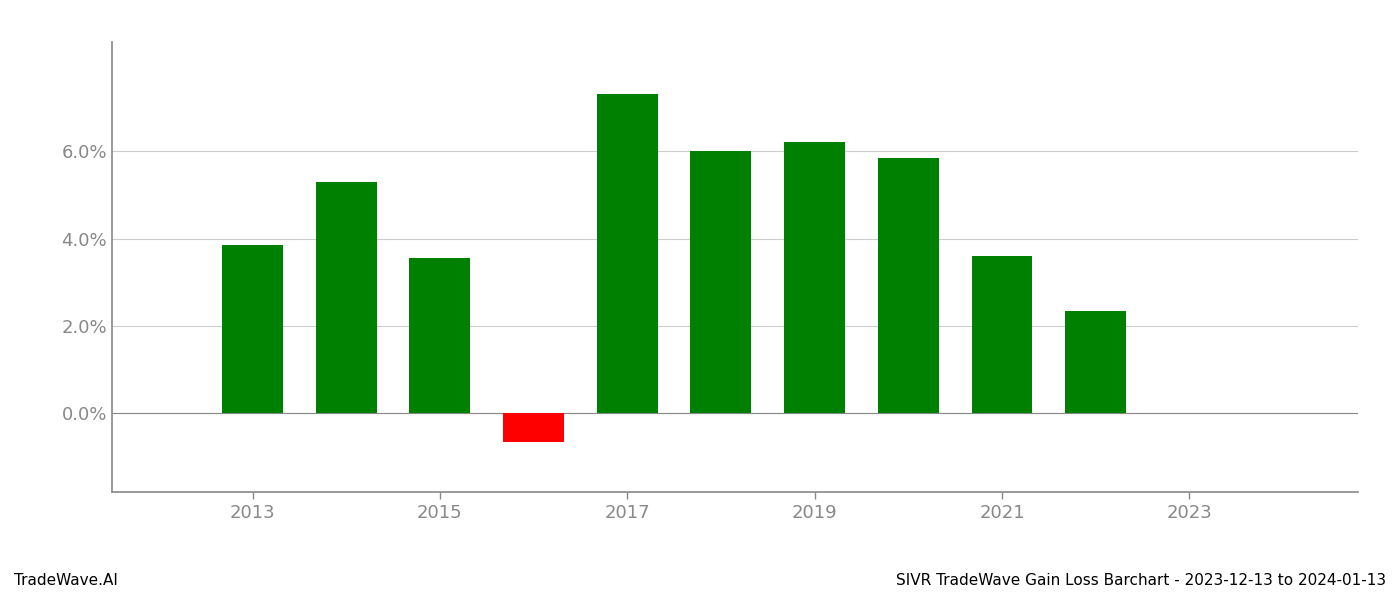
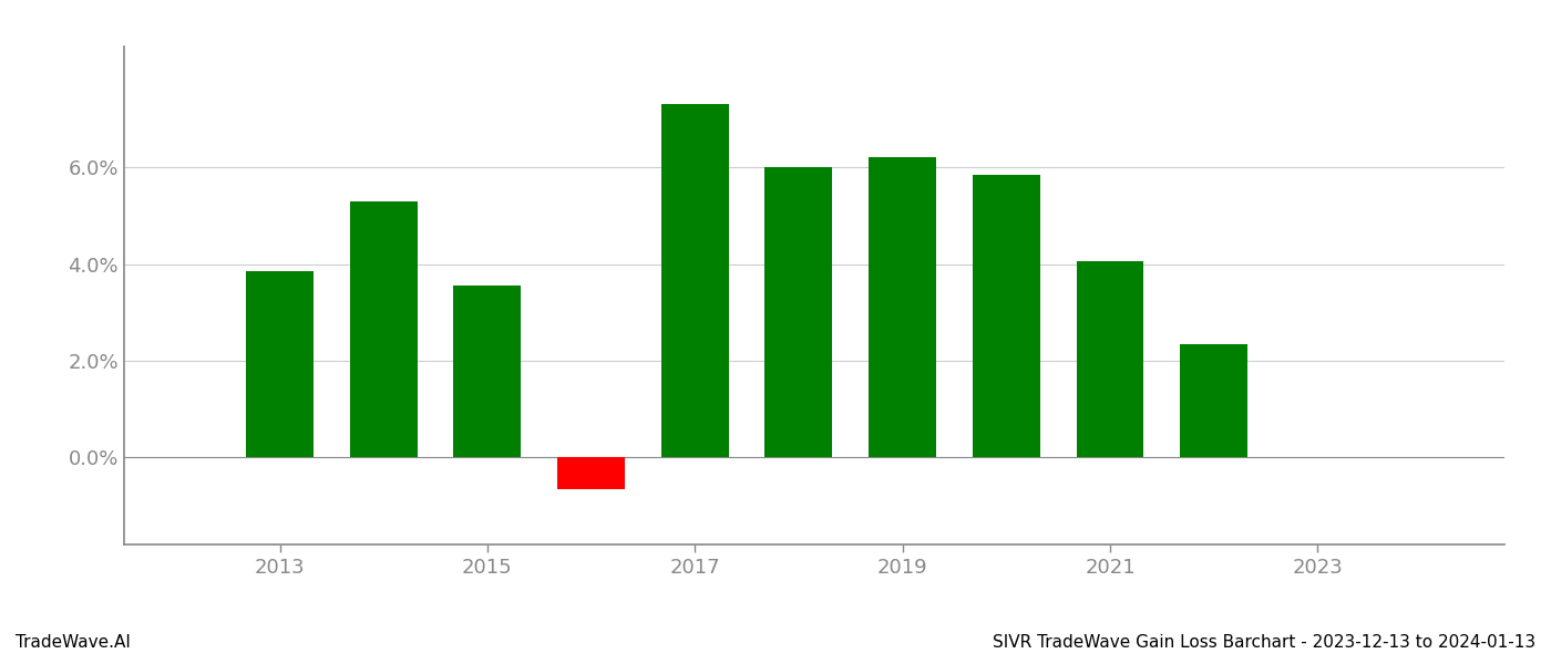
2021: 3.60% -> 4.05%
